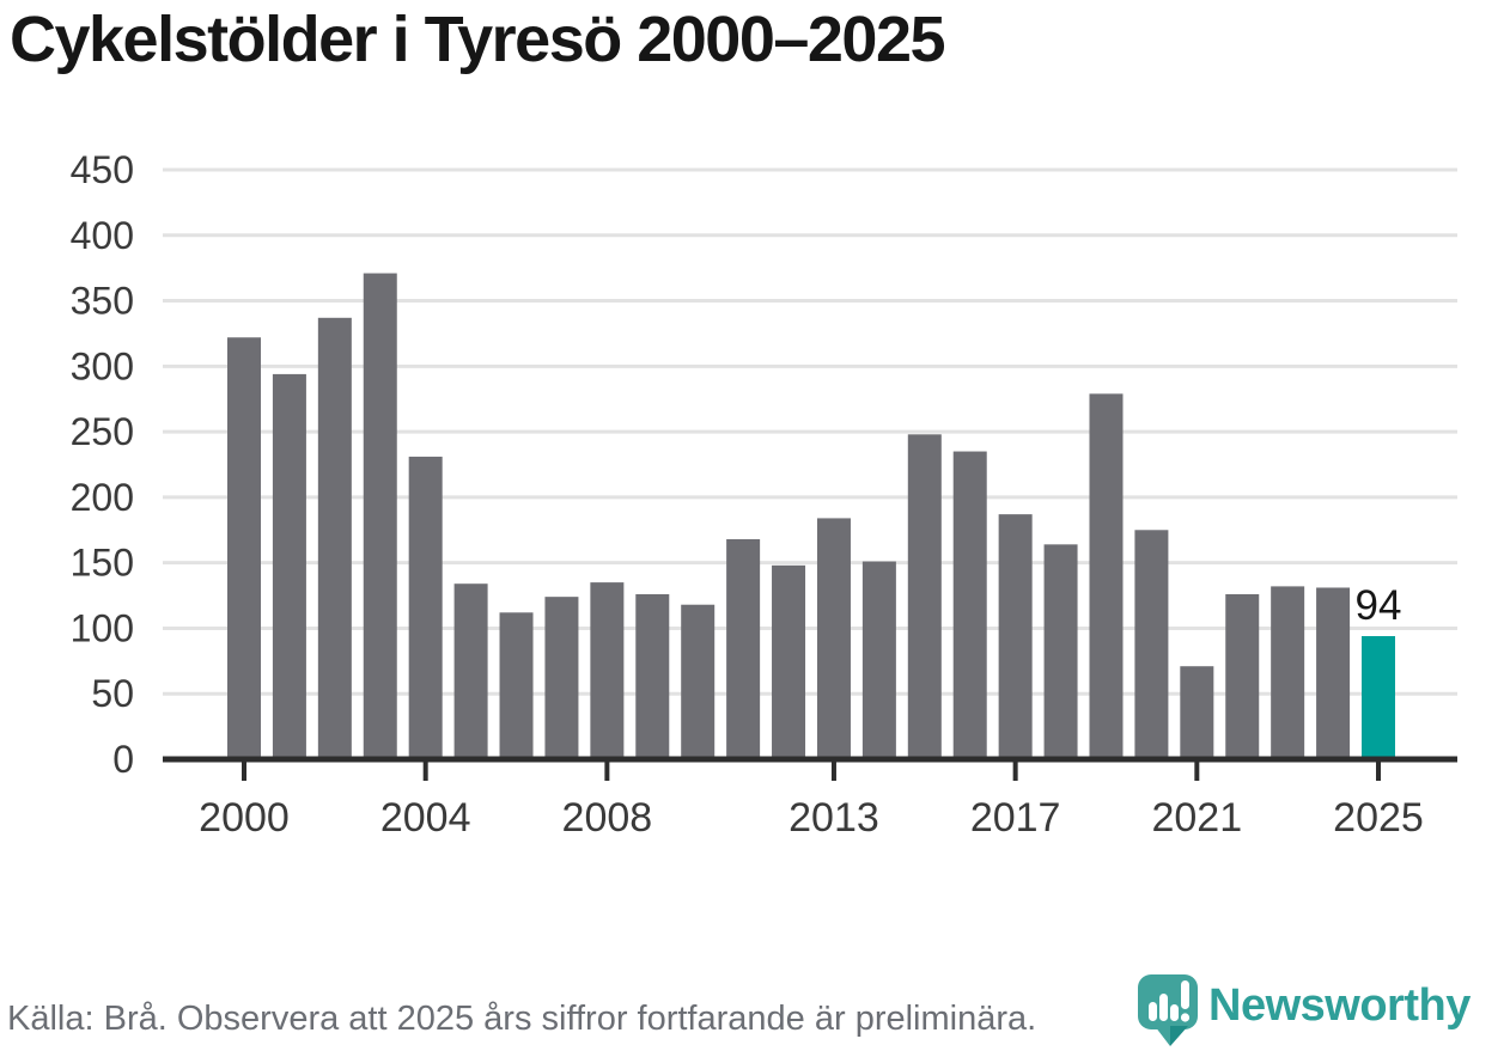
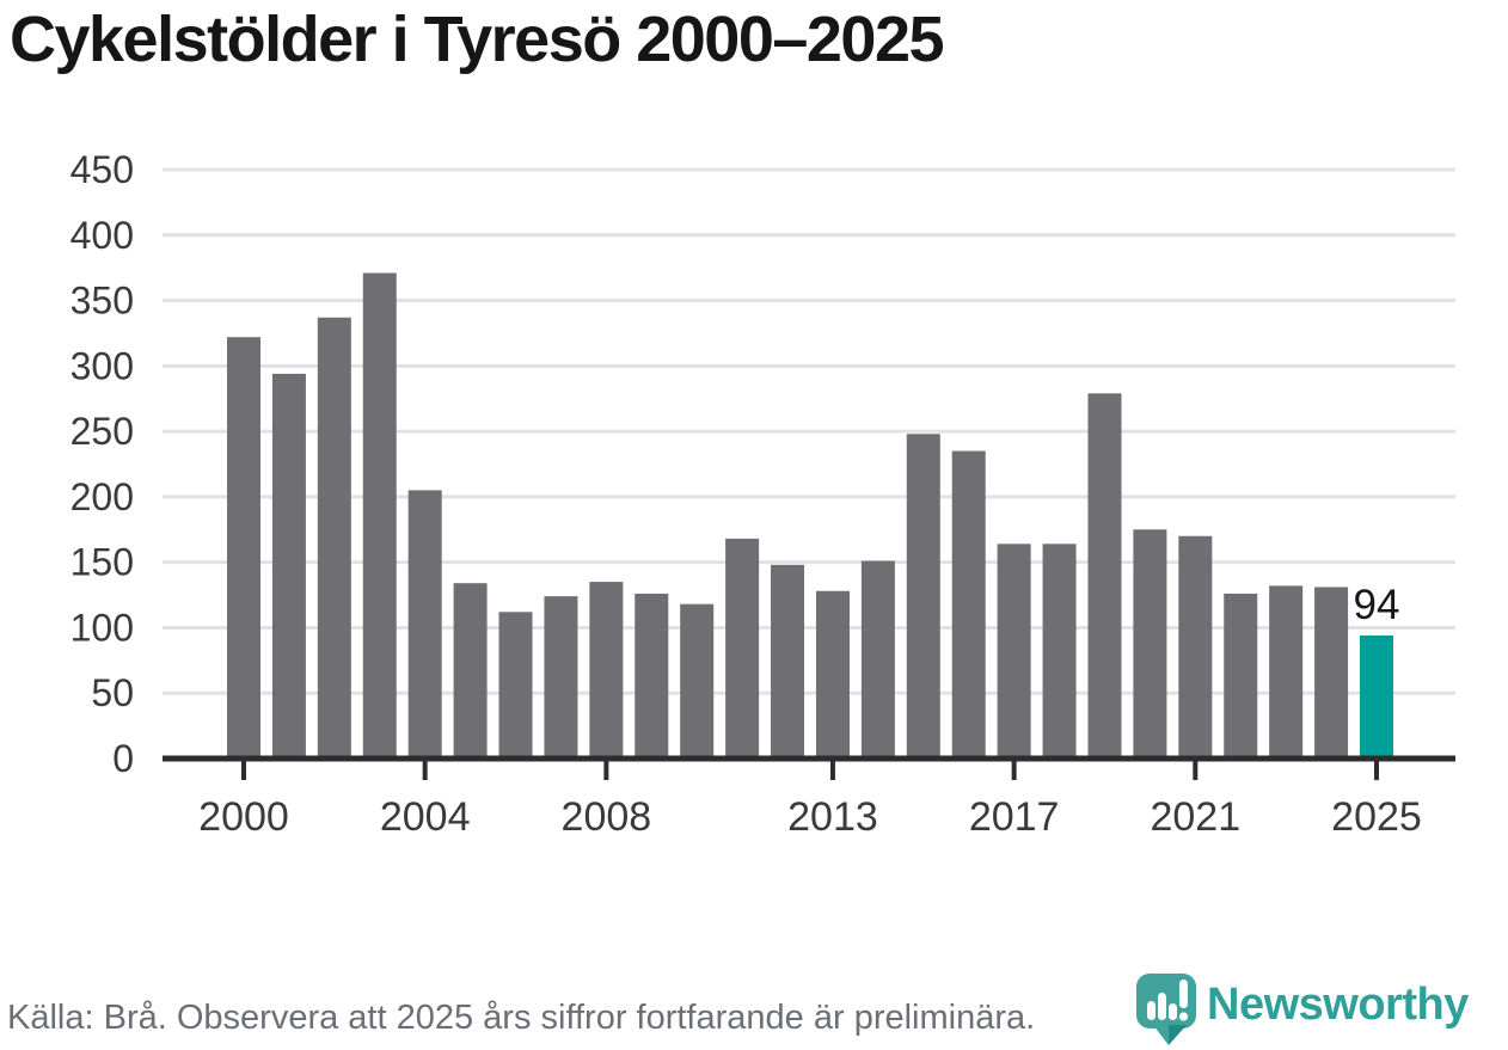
2004: 231 -> 205
2013: 184 -> 128
2017: 187 -> 164
2021: 71 -> 170
